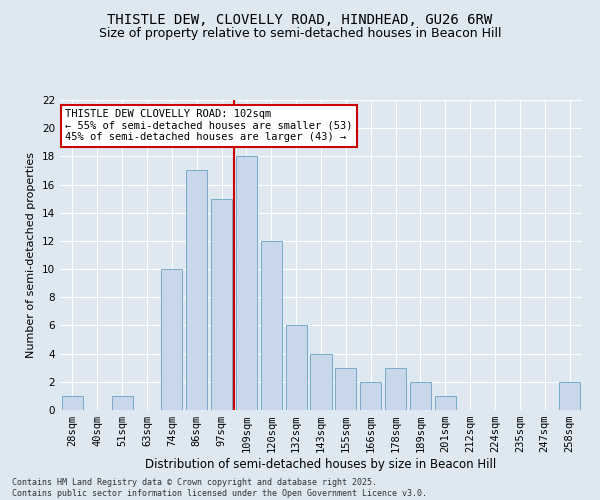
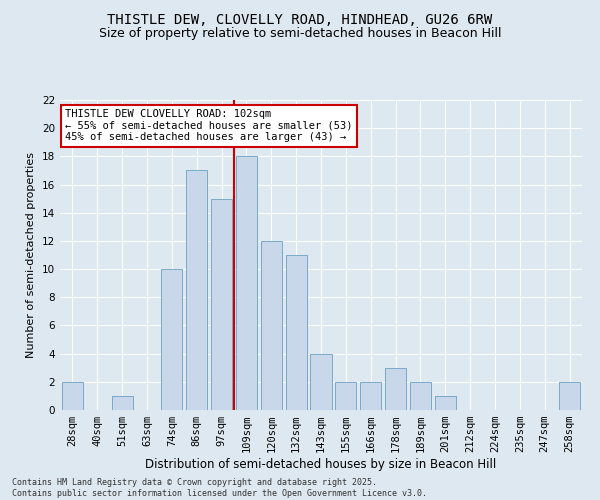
28sqm: 1 -> 2
132sqm: 6 -> 11
155sqm: 3 -> 2
